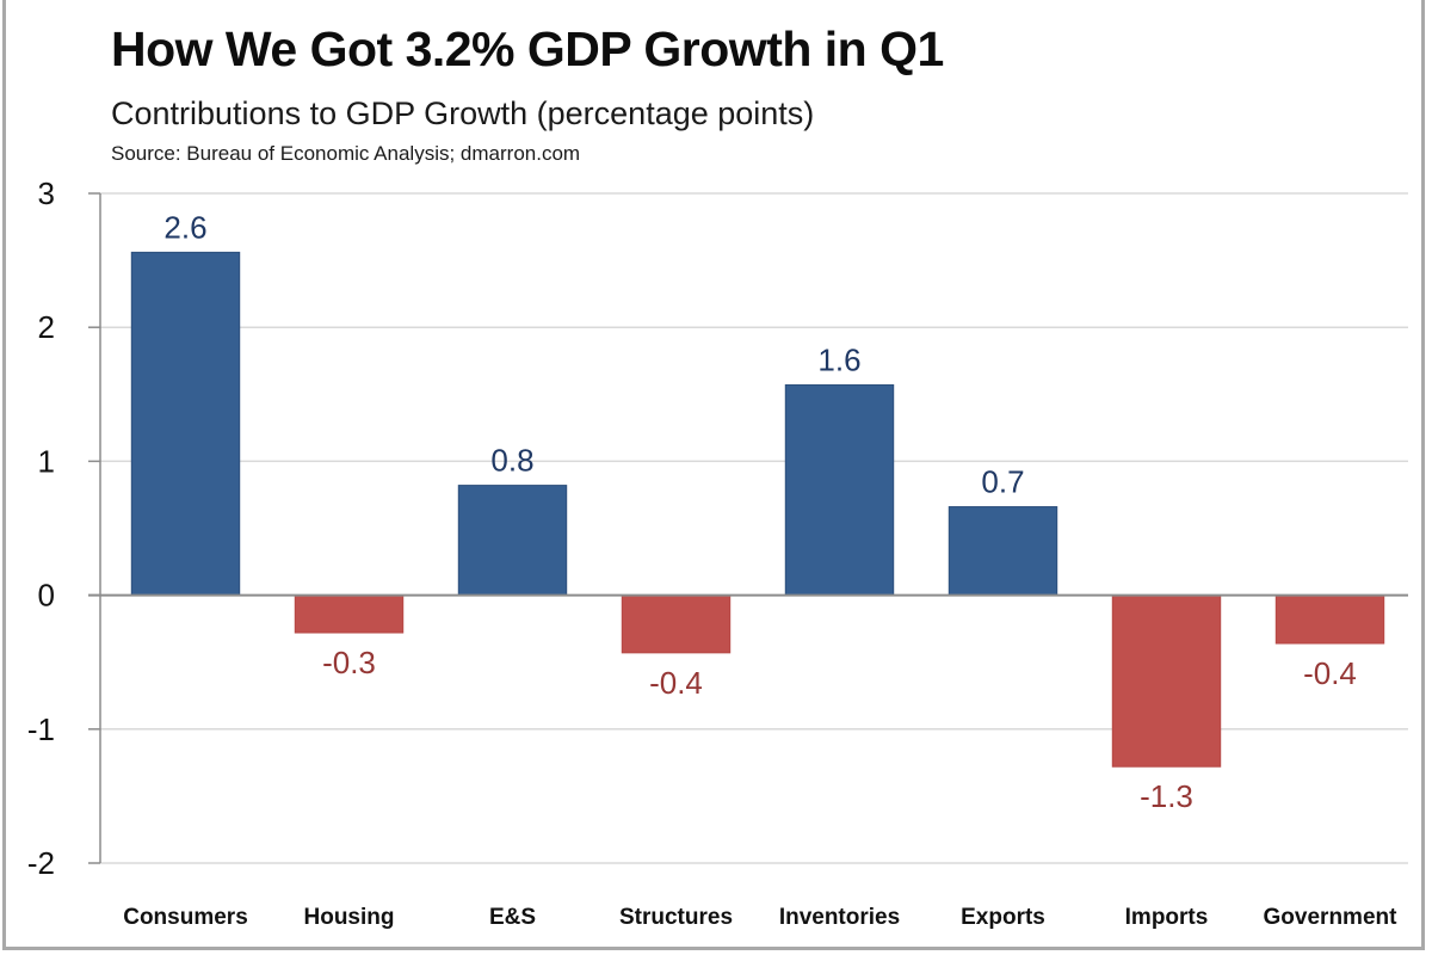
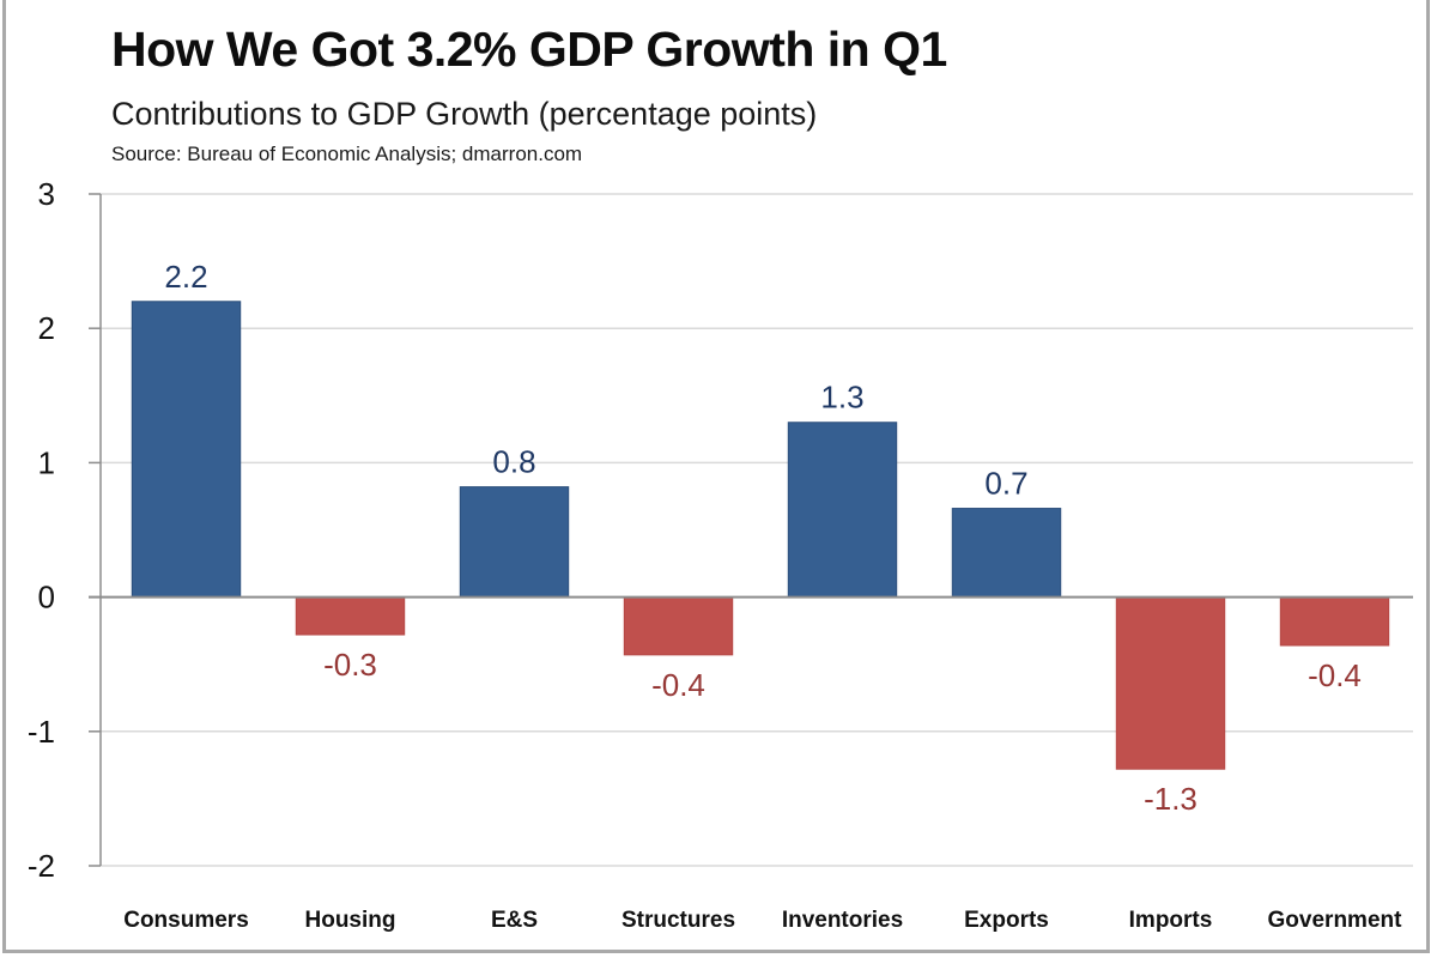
Consumers: 2.6 -> 2.2
Inventories: 1.6 -> 1.3
